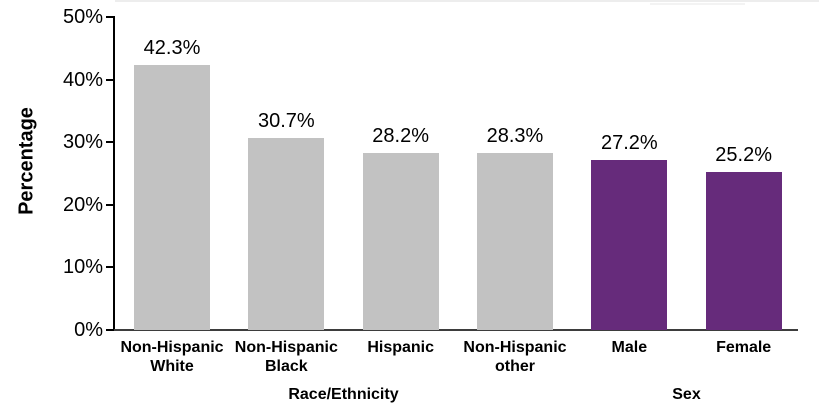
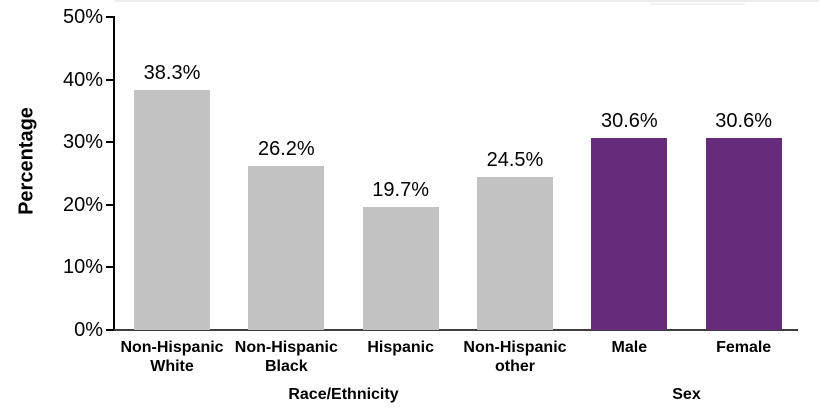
Non-Hispanic White: 42.3% -> 38.3%
Non-Hispanic Black: 30.7% -> 26.2%
Hispanic: 28.2% -> 19.7%
Non-Hispanic other: 28.3% -> 24.5%
Male: 27.2% -> 30.6%
Female: 25.2% -> 30.6%
